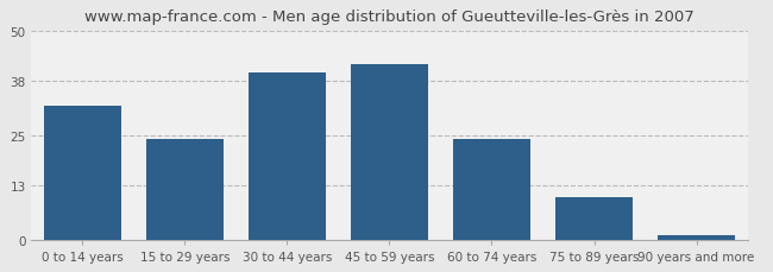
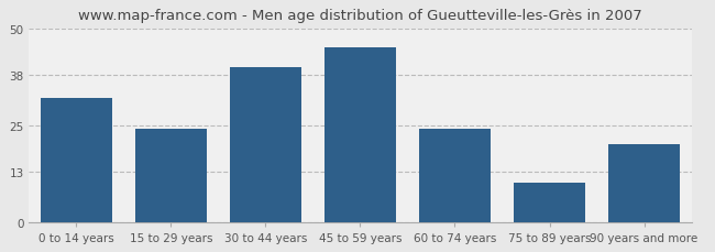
45 to 59 years: 42 -> 45
90 years and more: 1 -> 20
